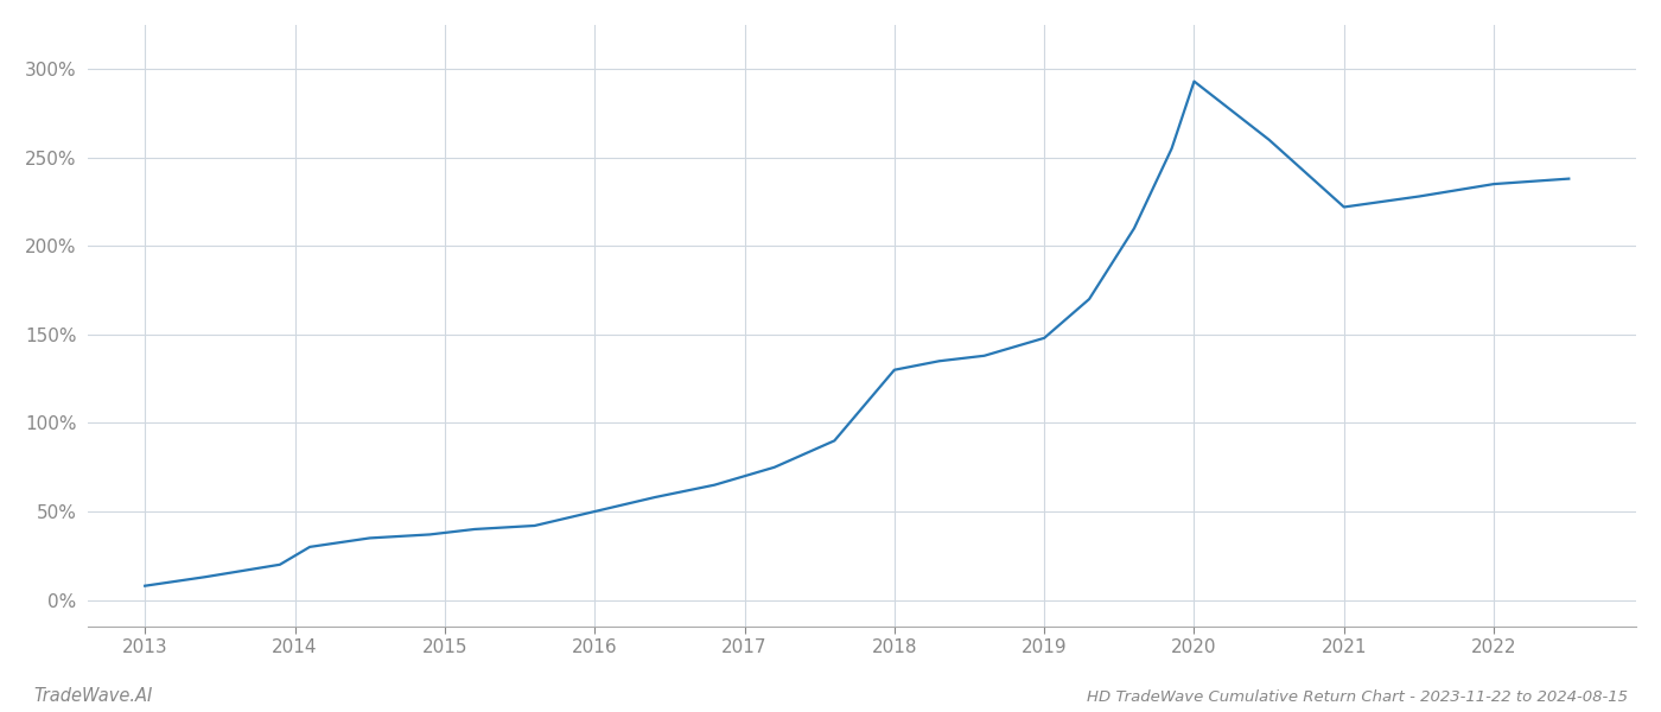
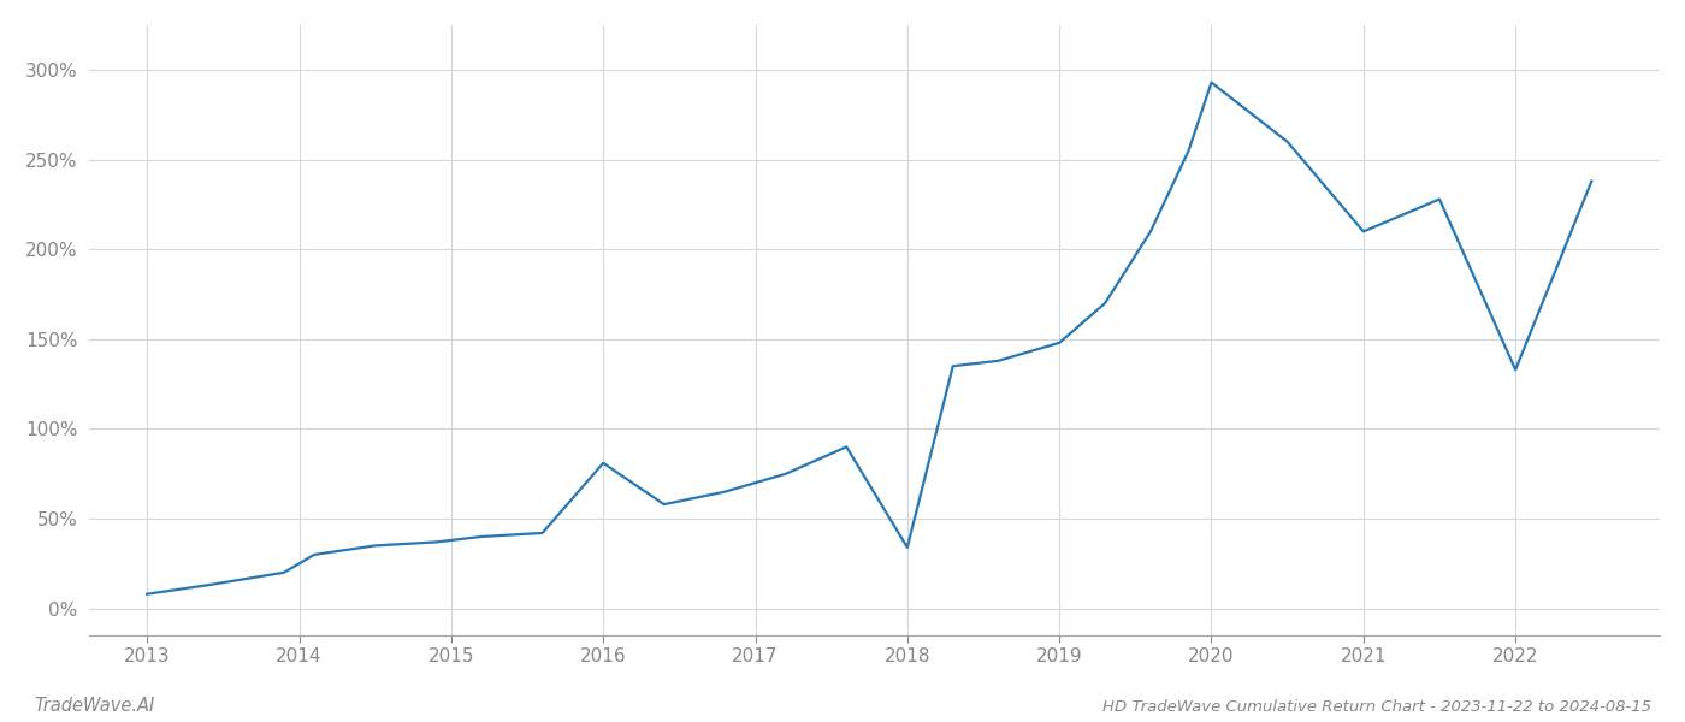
2016: 50% -> 81%
2018: 130% -> 34%
2021: 222% -> 210%
2022: 235% -> 133%
